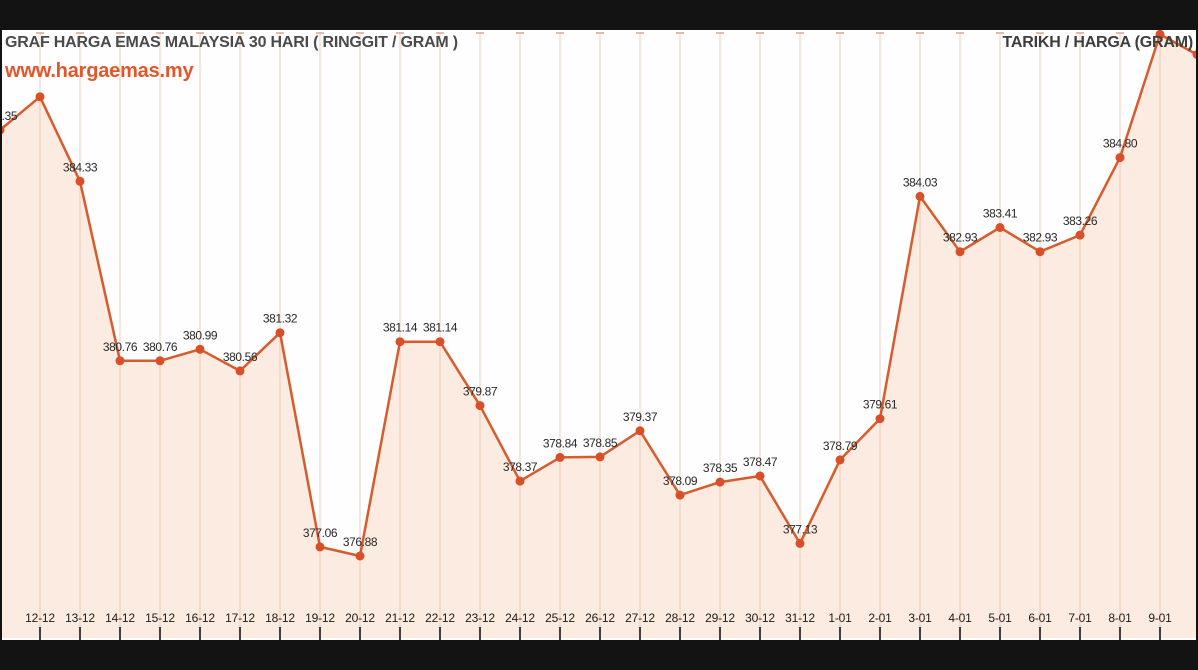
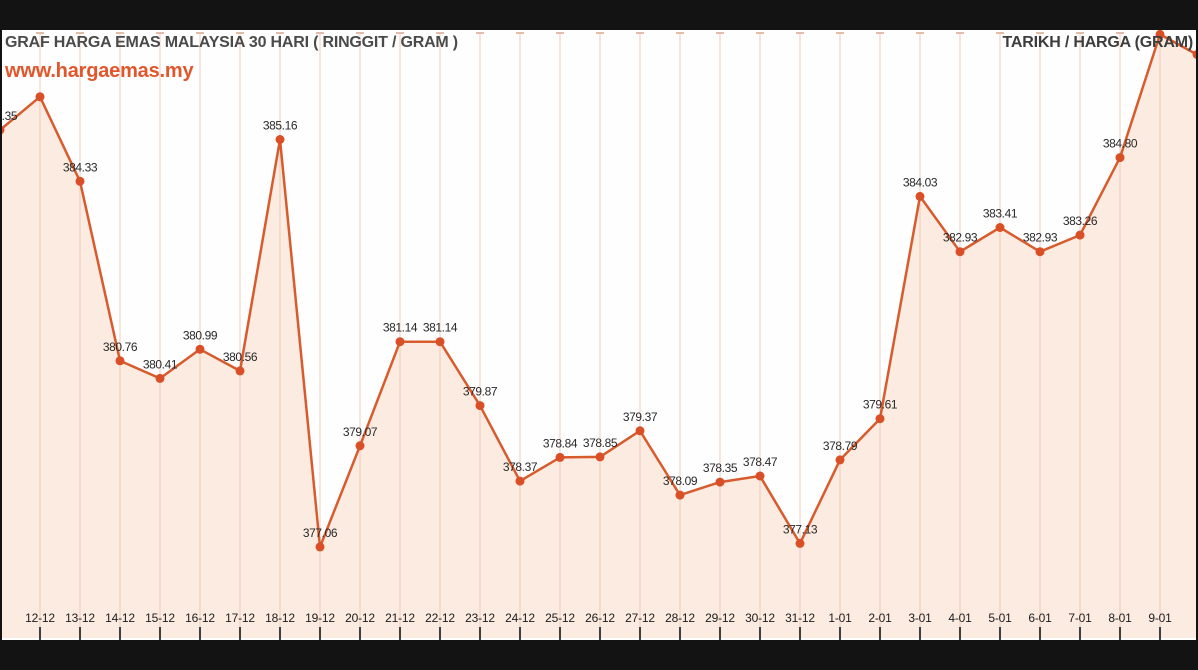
15-12: 380.76 -> 380.41
18-12: 381.32 -> 385.16
20-12: 376.88 -> 379.07
